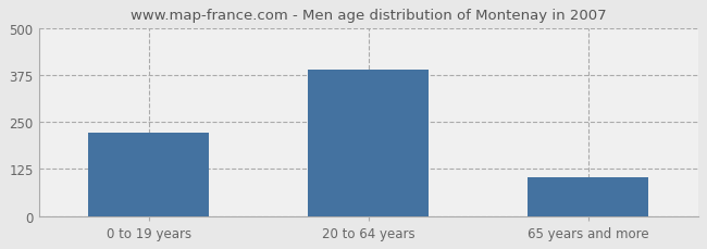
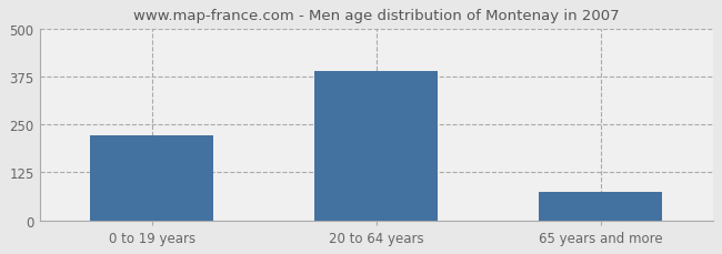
65 years and more: 104 -> 75
